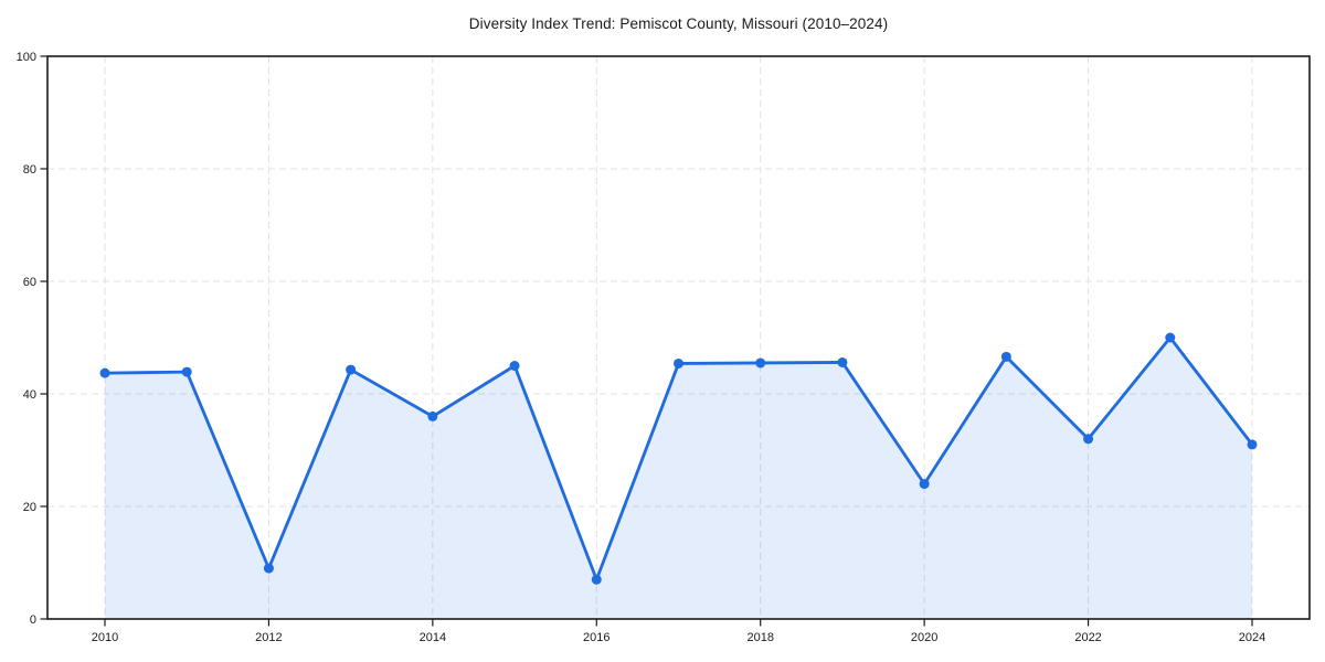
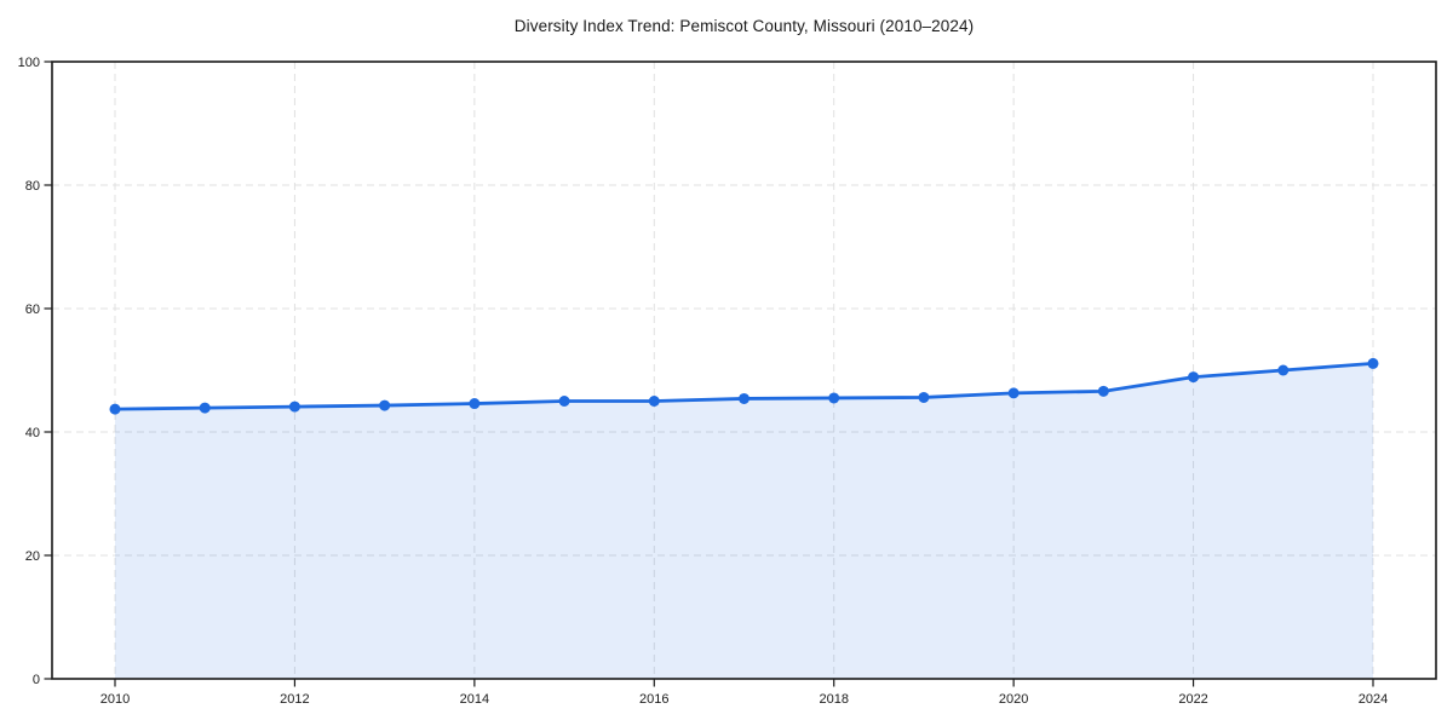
2012: 9 -> 44
2014: 36 -> 45
2016: 7 -> 45
2020: 24 -> 46
2022: 32 -> 49
2024: 31 -> 51
